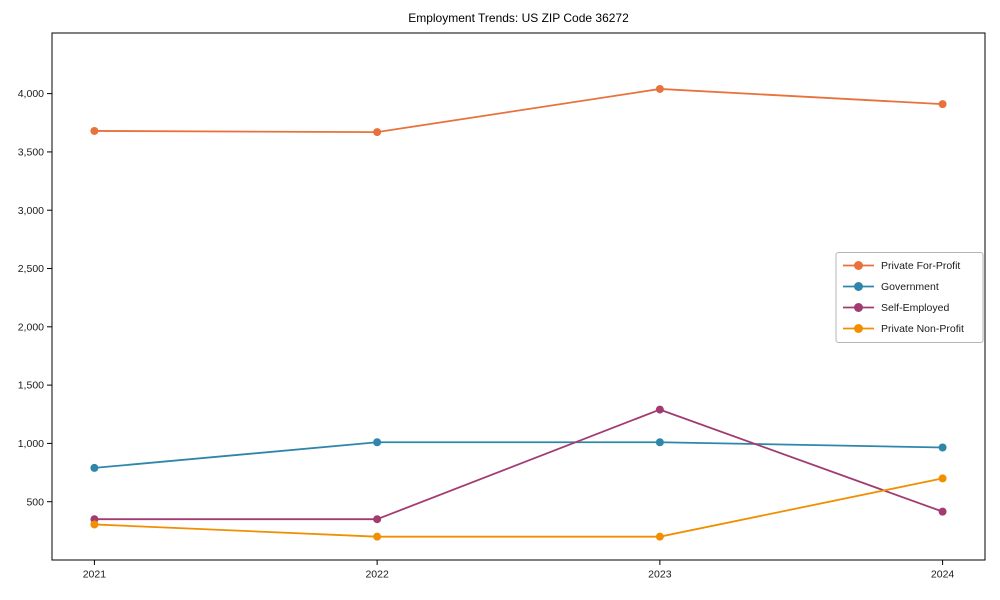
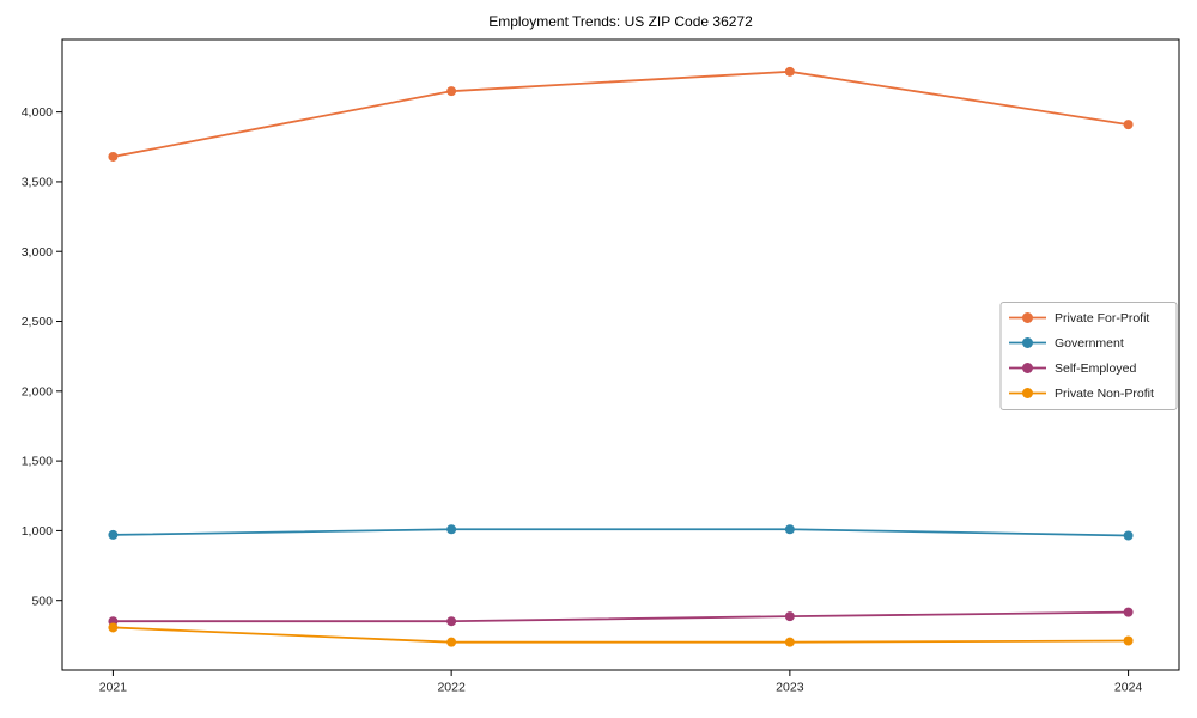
Government/2021: 790 -> 970
Private For-Profit/2022: 3670 -> 4150
Private For-Profit/2023: 4040 -> 4290
Self-Employed/2023: 1290 -> 380
Private Non-Profit/2024: 700 -> 210
